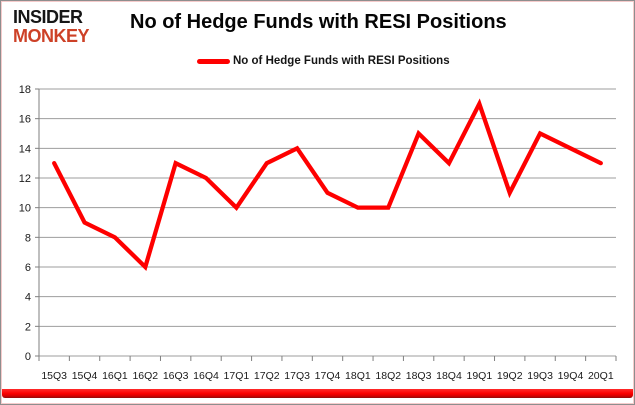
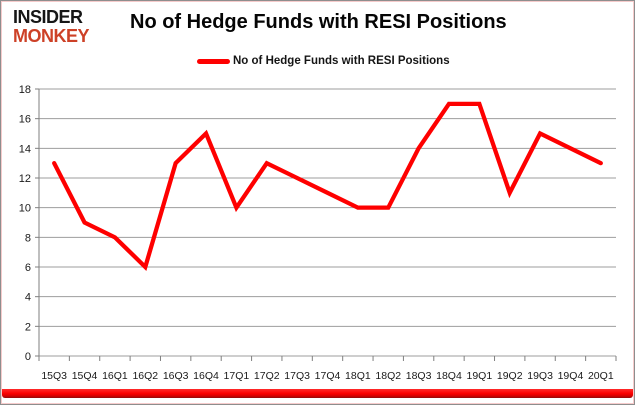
16Q4: 12 -> 15
17Q3: 14 -> 12
18Q3: 15 -> 14
18Q4: 13 -> 17
